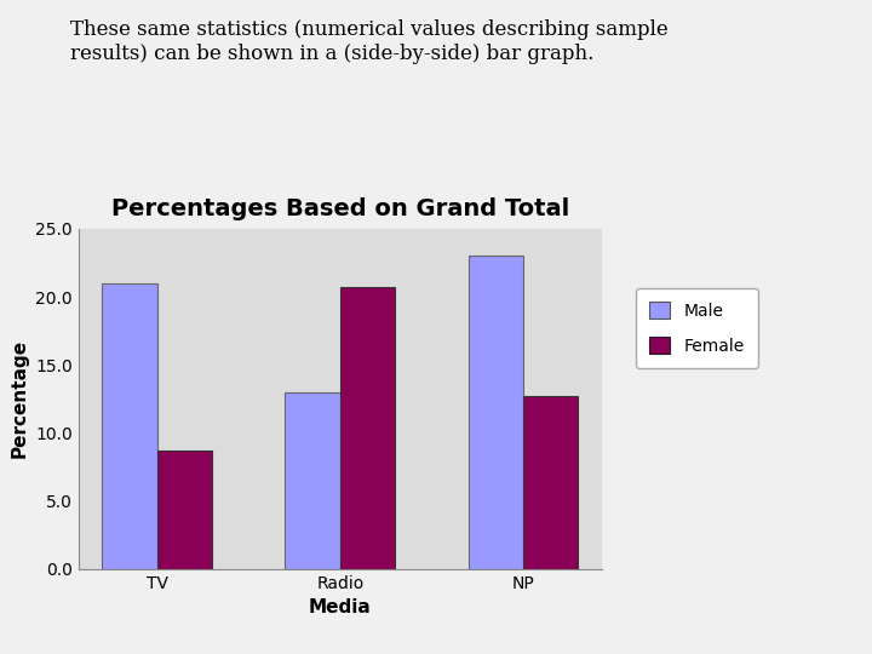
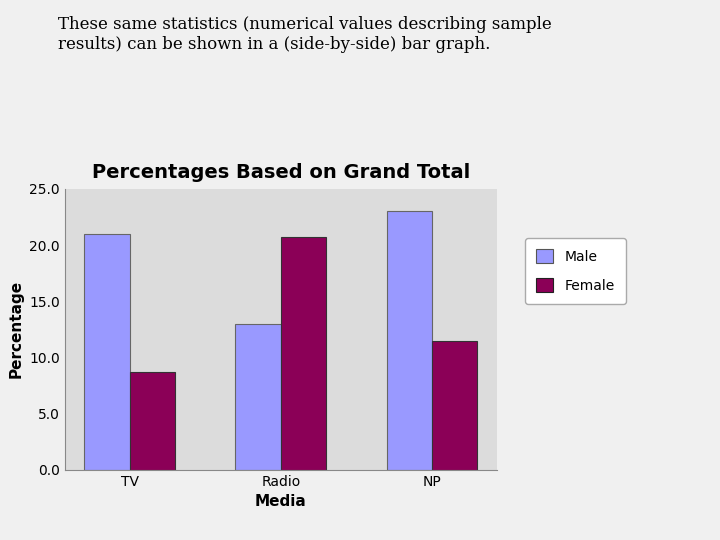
Female/NP: 12.7 -> 11.5
